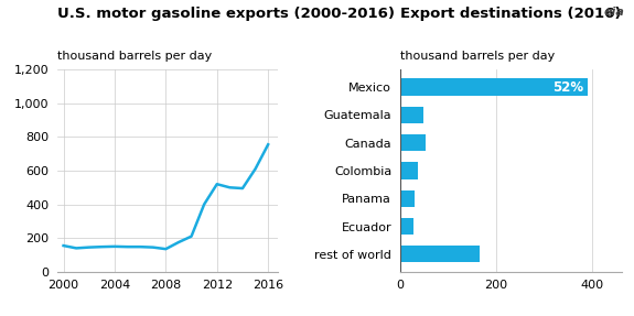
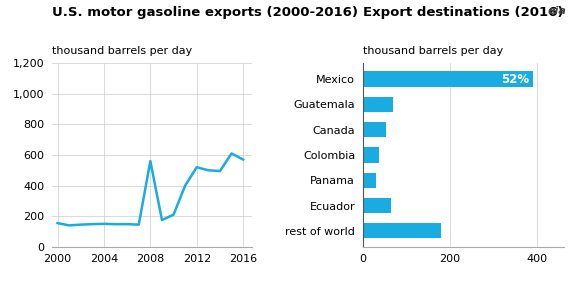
2008: 140 -> 560
2016: 760 -> 570
Guatemala: 48 -> 70
Ecuador: 28 -> 65
rest of world: 165 -> 180
